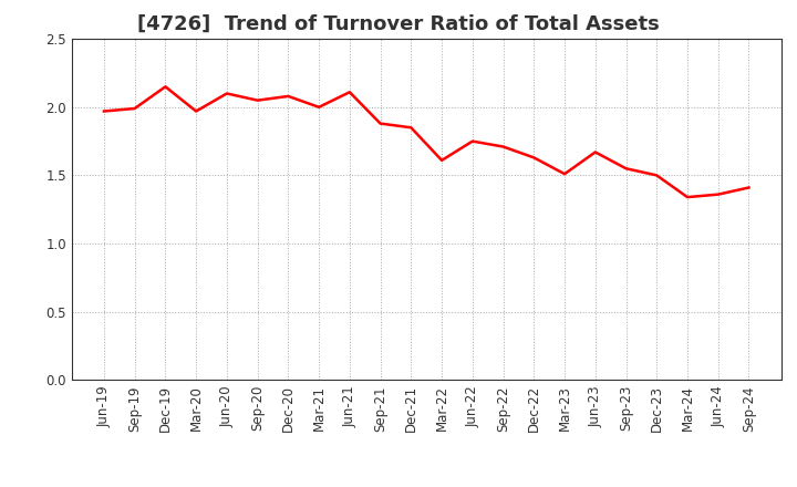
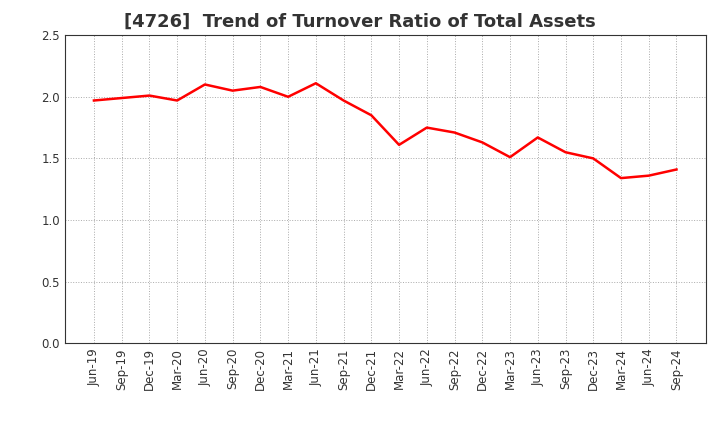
Dec-19: 2.15 -> 2.01
Sep-21: 1.88 -> 1.97
